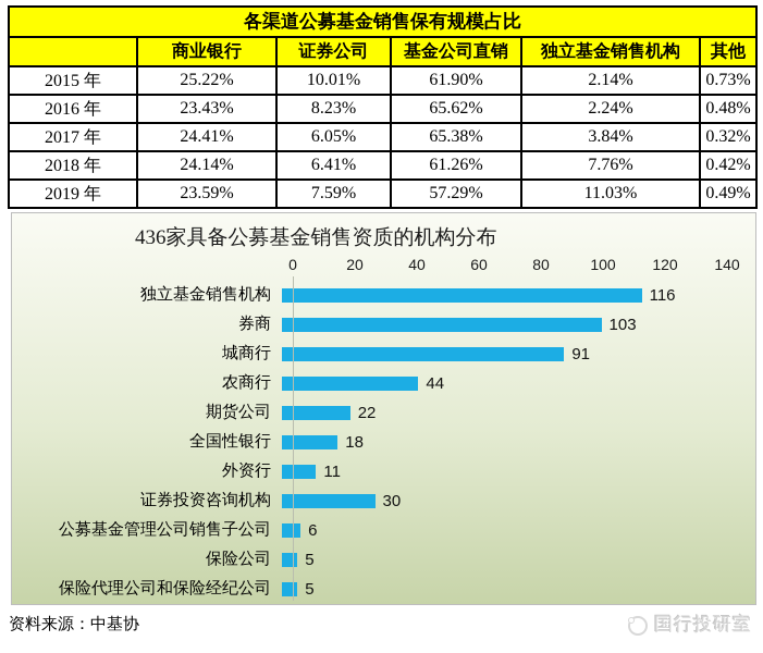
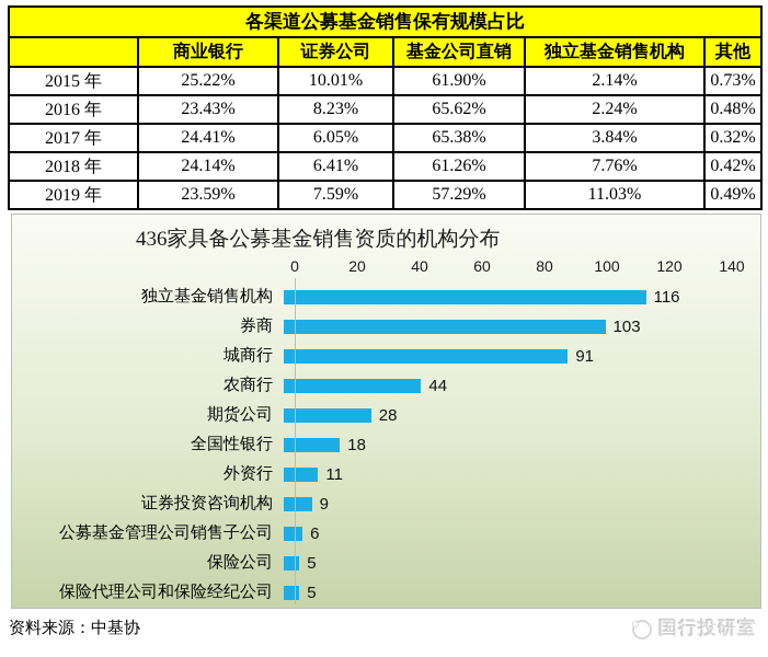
期货公司: 22 -> 28
证券投资咨询机构: 30 -> 9
